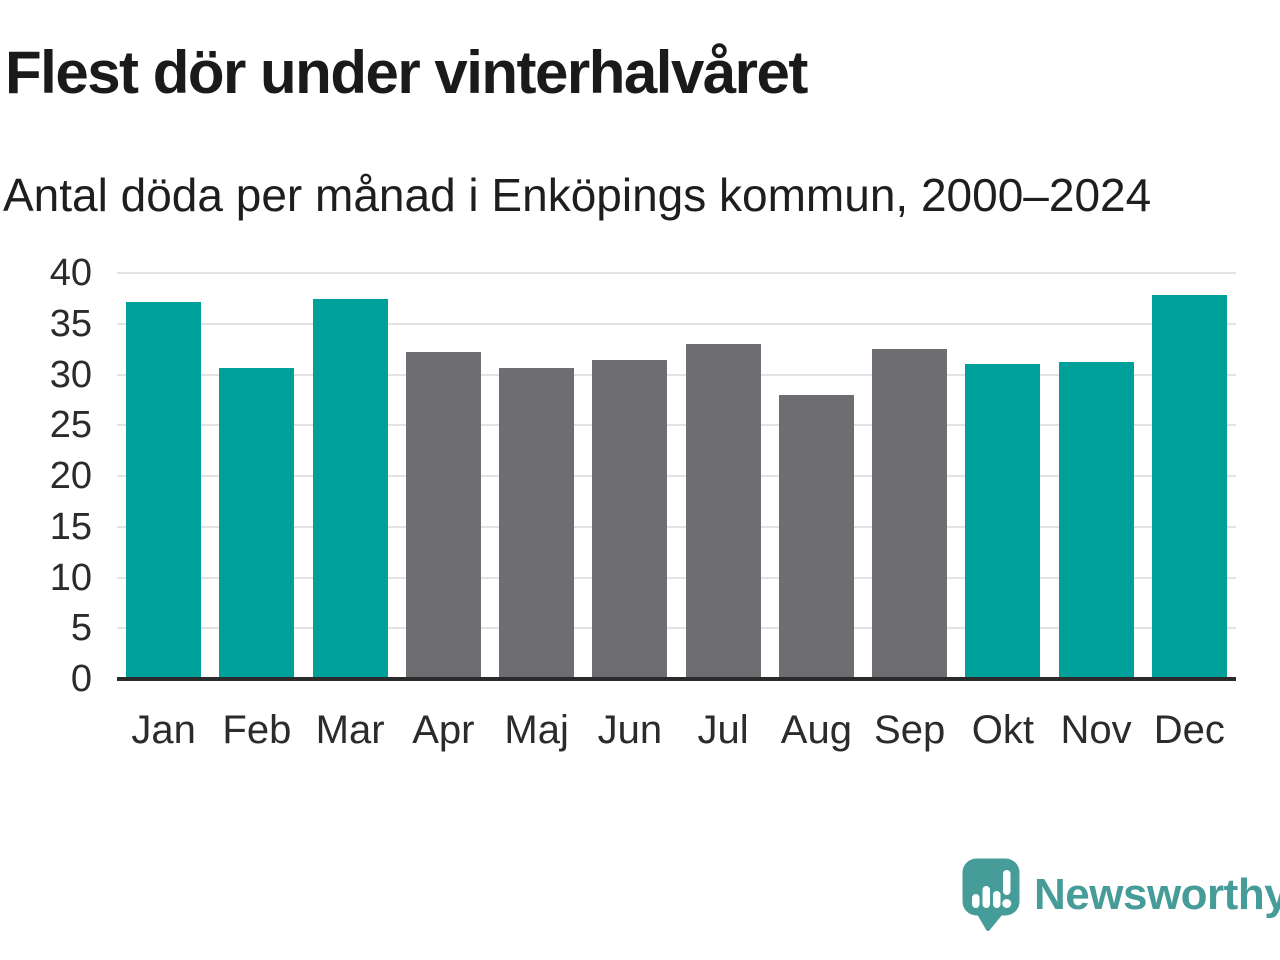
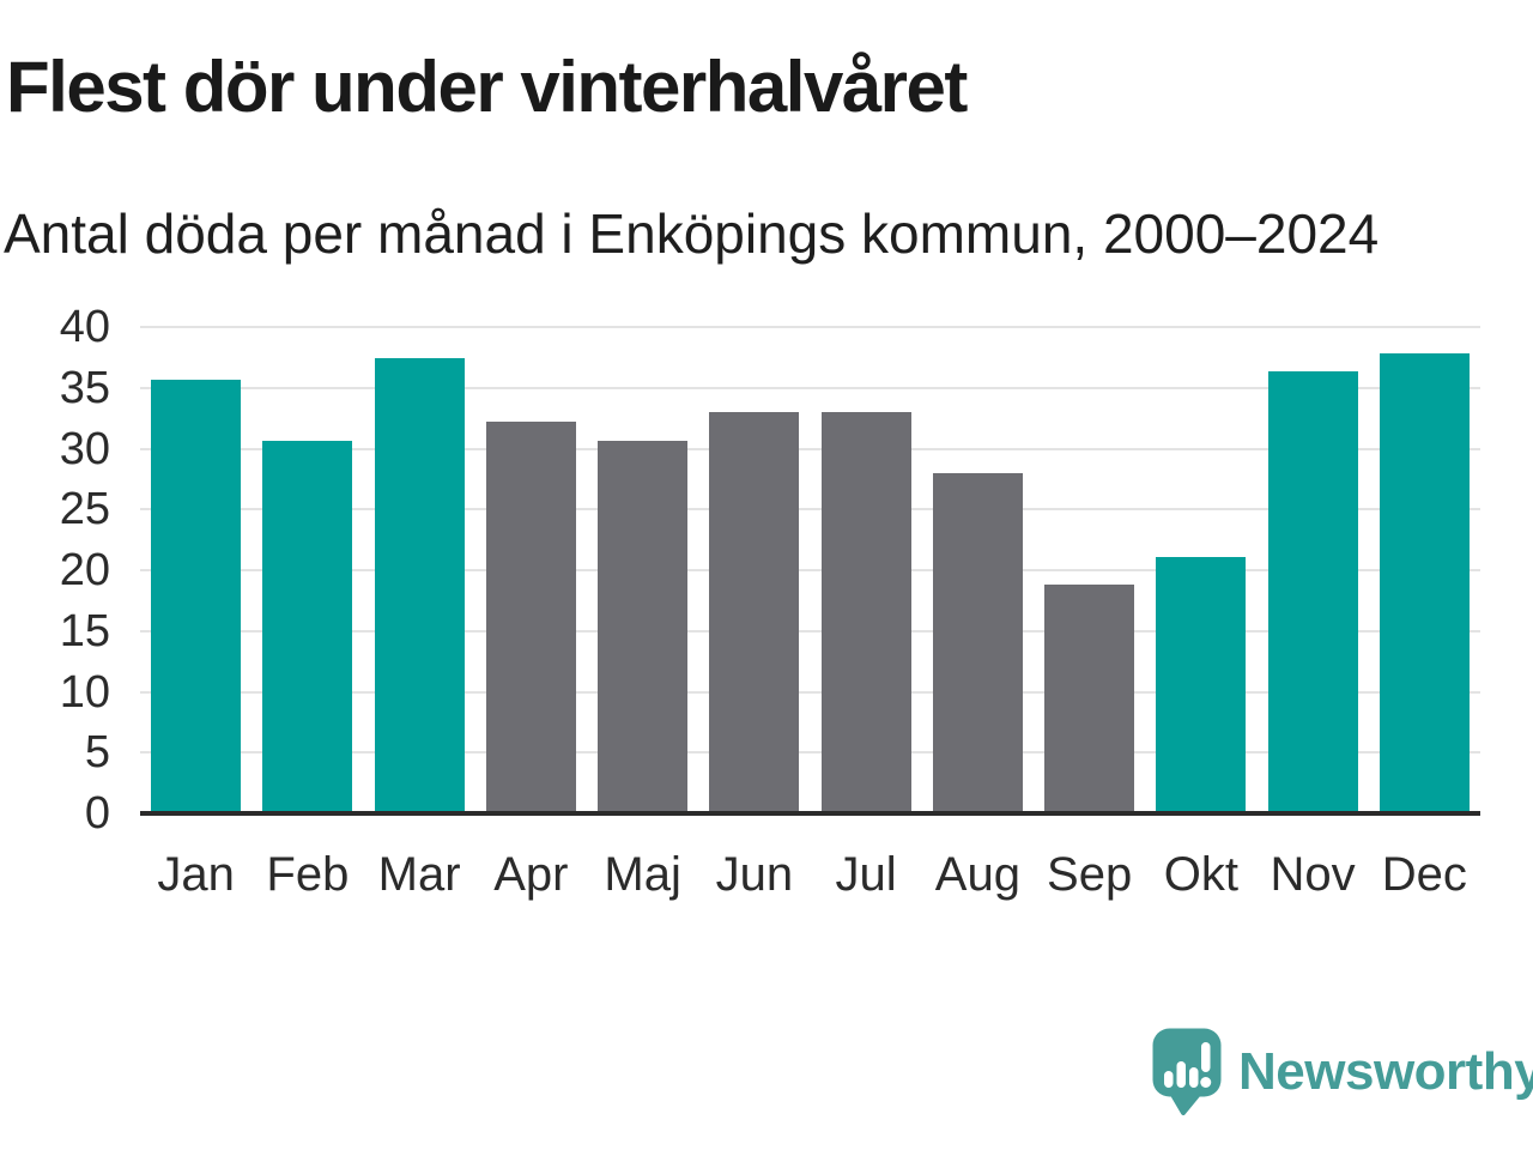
Jan: 37.1 -> 35.7
Jun: 31.4 -> 33.0
Sep: 32.5 -> 18.8
Okt: 31.0 -> 21.1
Nov: 31.2 -> 36.4
